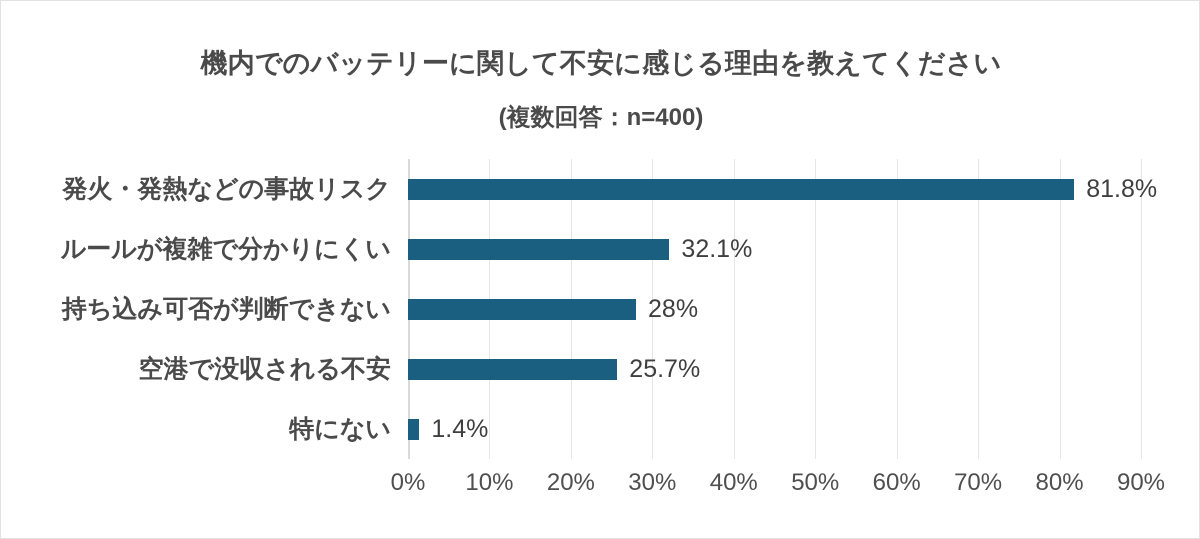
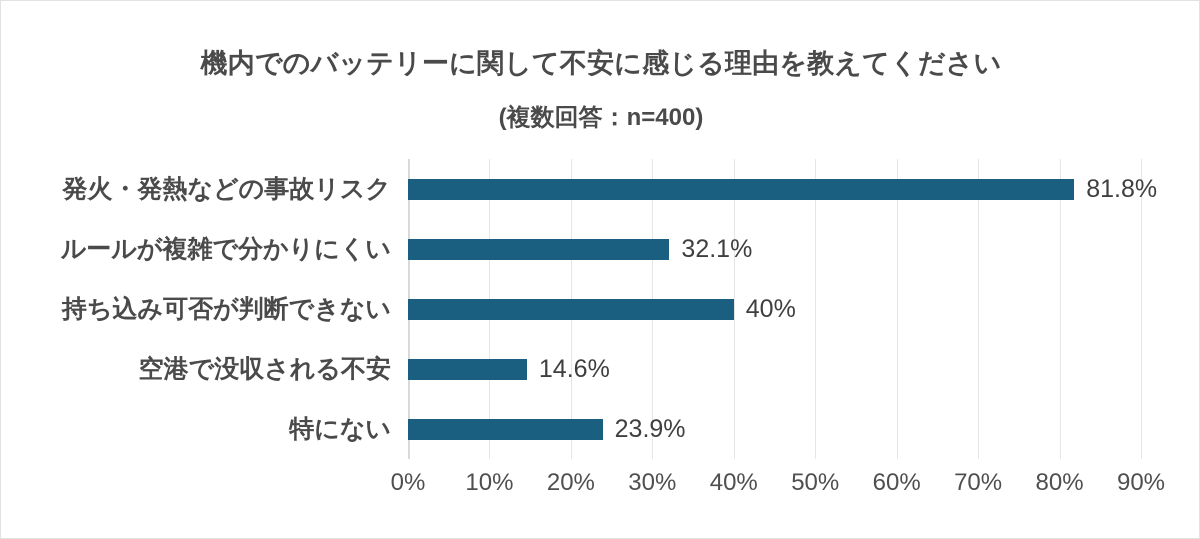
持ち込み可否が判断できない: 28% -> 40%
空港で没収される不安: 25.7% -> 14.6%
特にない: 1.4% -> 23.9%
